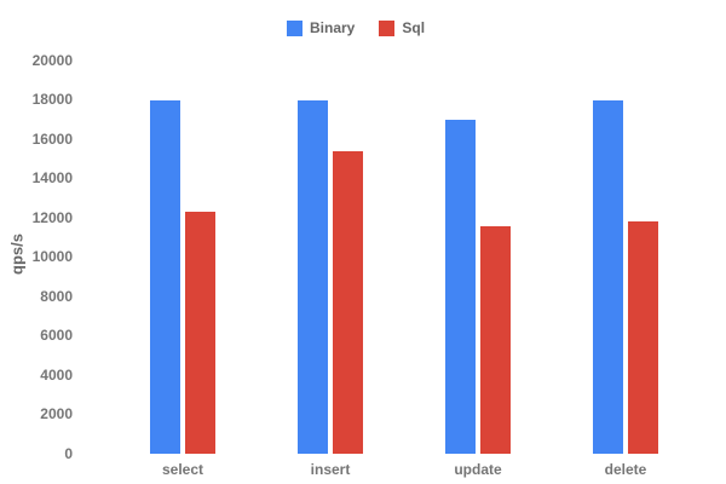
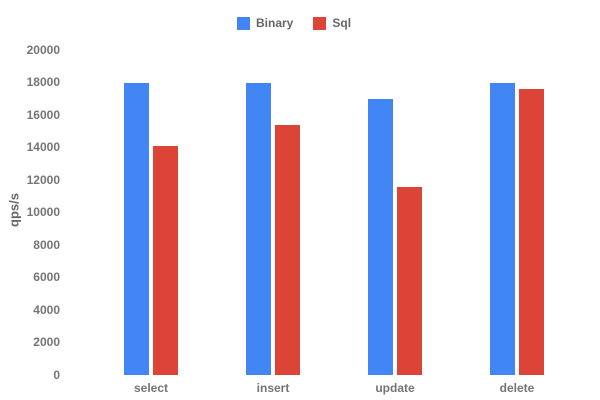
Sql/select: 12300 -> 14100
Sql/delete: 11800 -> 17600
